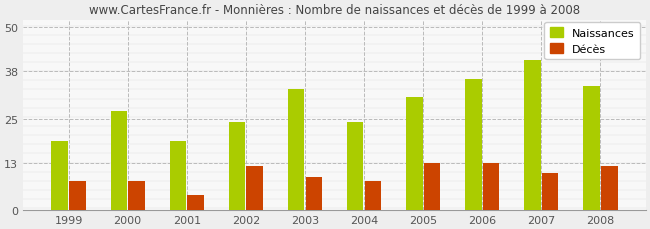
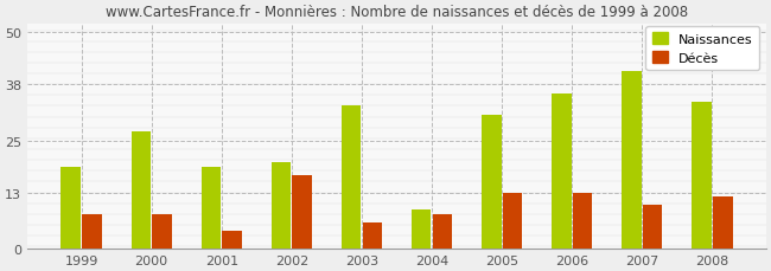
Naissances/2002: 24 -> 20
Décès/2002: 12 -> 17
Décès/2003: 9 -> 6
Naissances/2004: 24 -> 9
